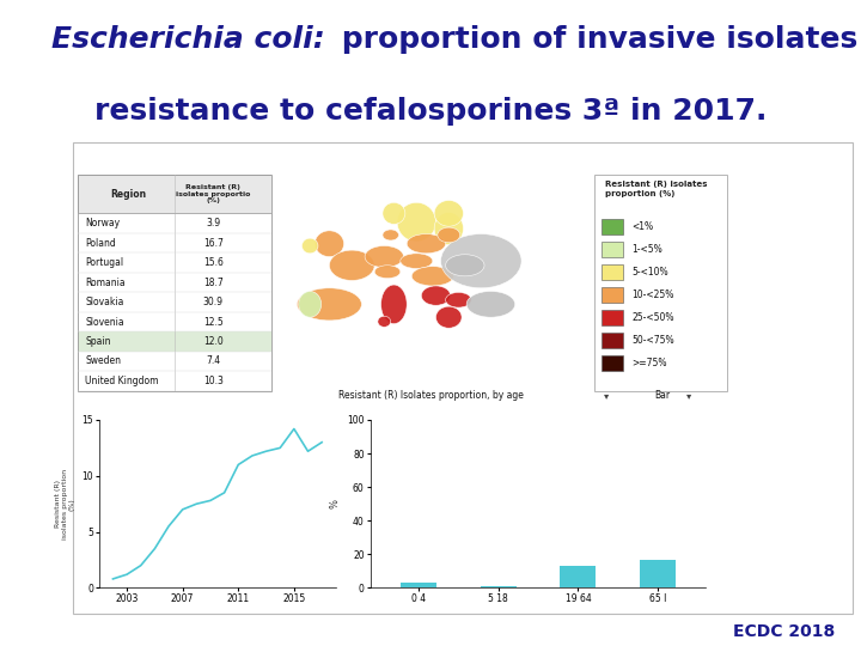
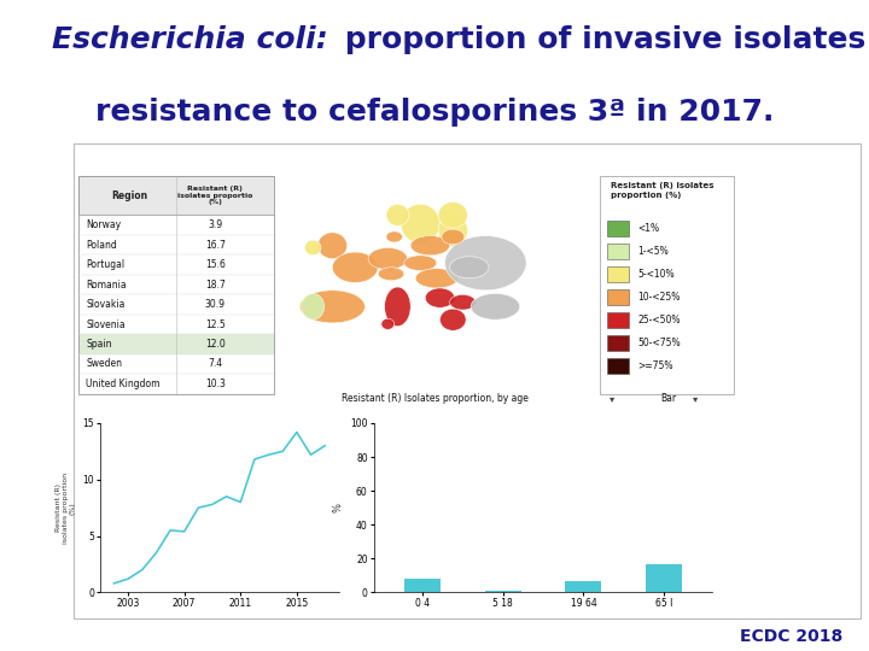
2007: 7.0 -> 5.4
2011: 11.0 -> 8.0
0 4: 3 -> 8
19 64: 13 -> 7
